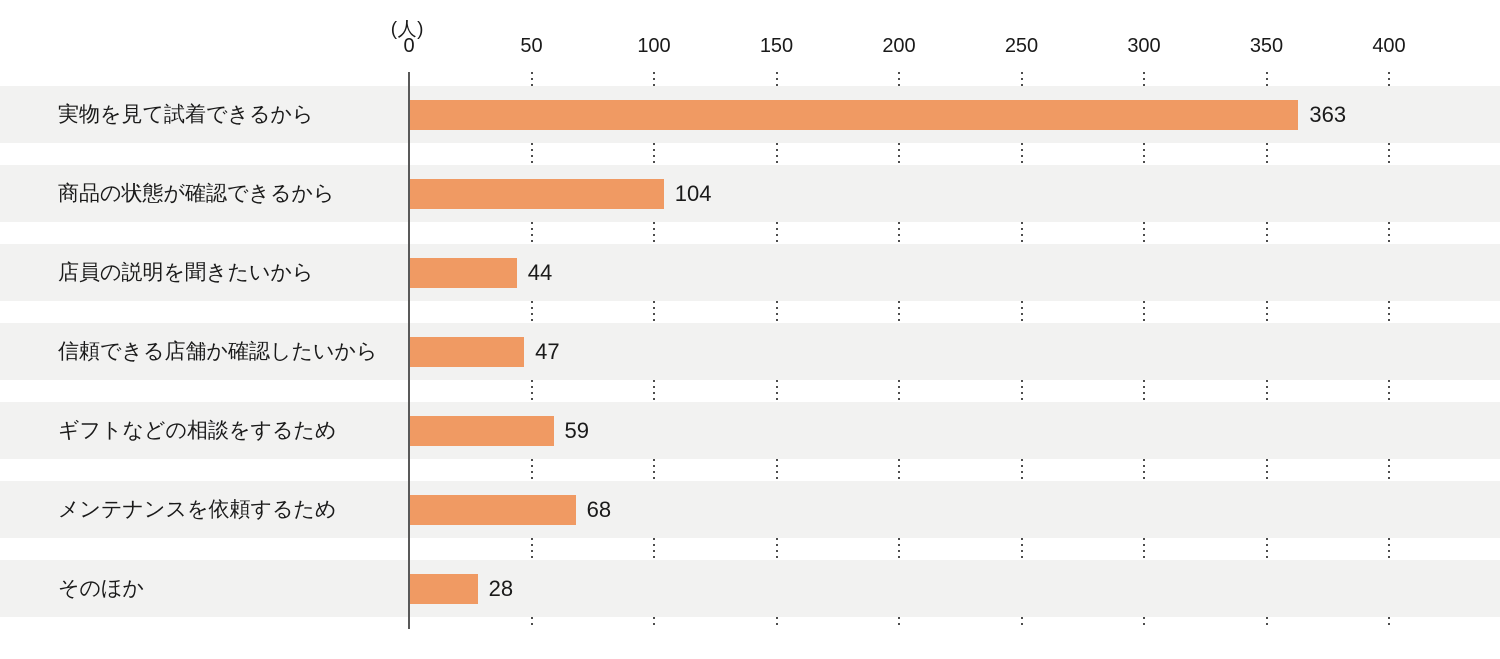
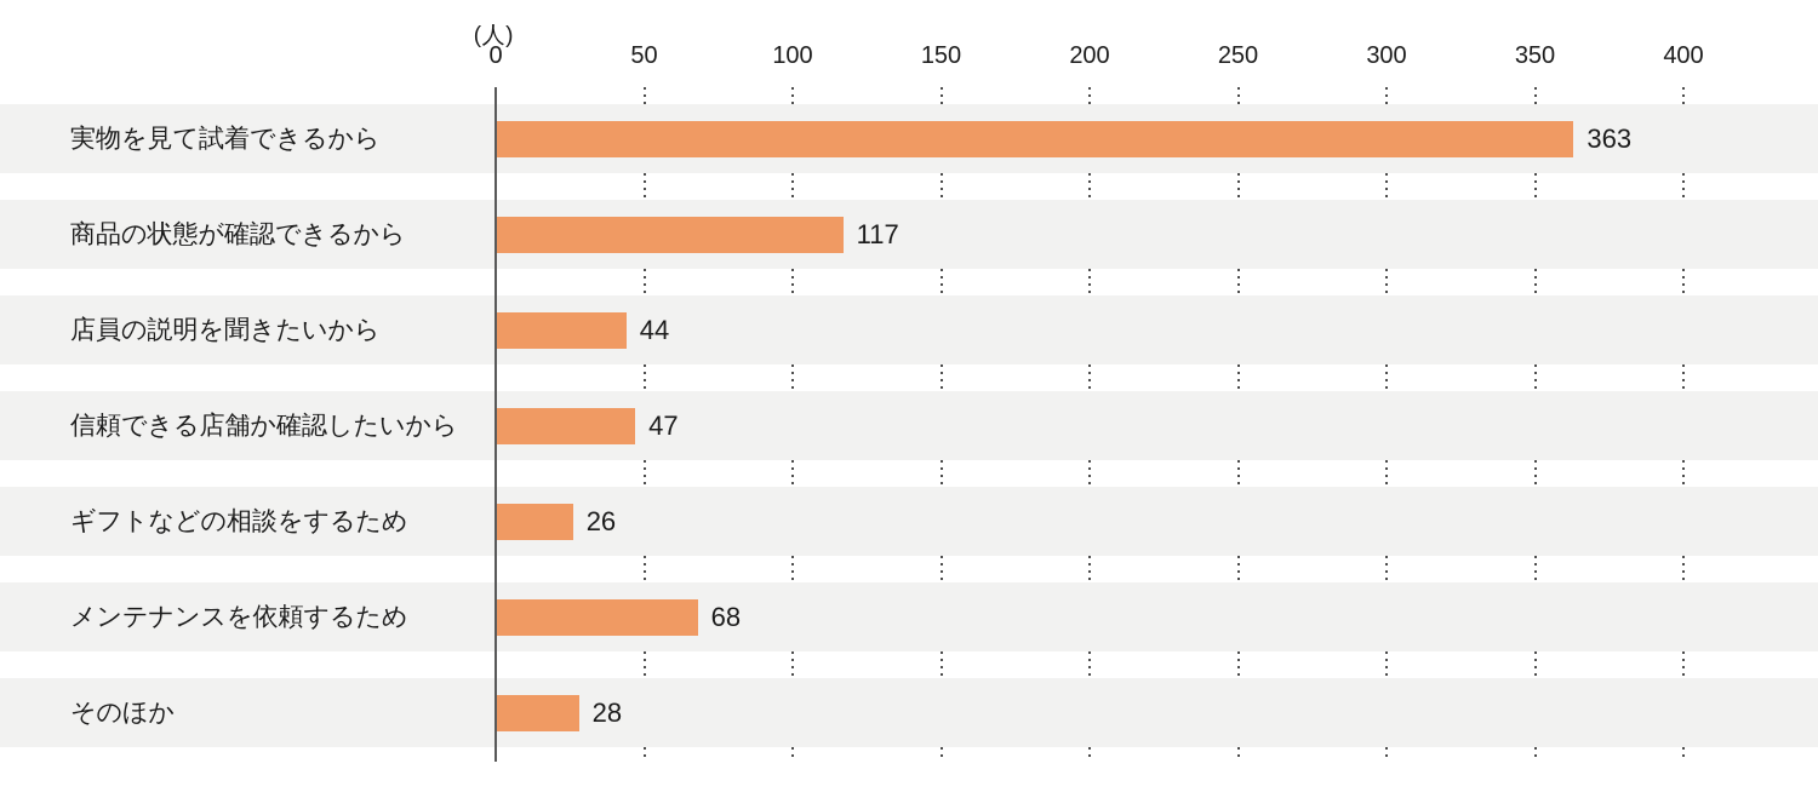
商品の状態が確認できるから: 104 -> 117
ギフトなどの相談をするため: 59 -> 26
